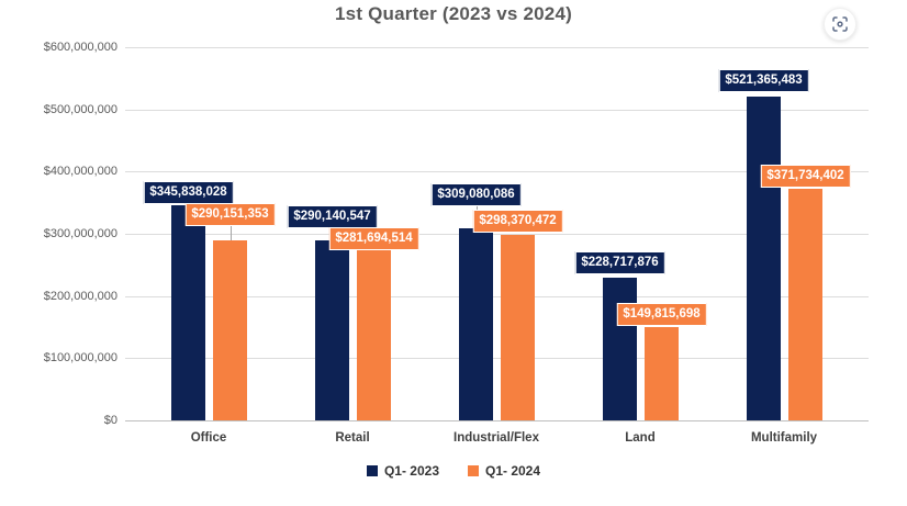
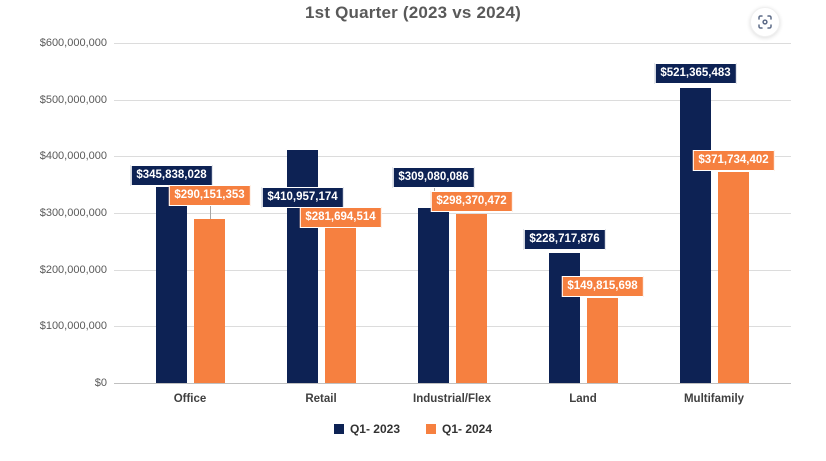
Q1- 2023/Retail: $290,140,547 -> $410,957,174
